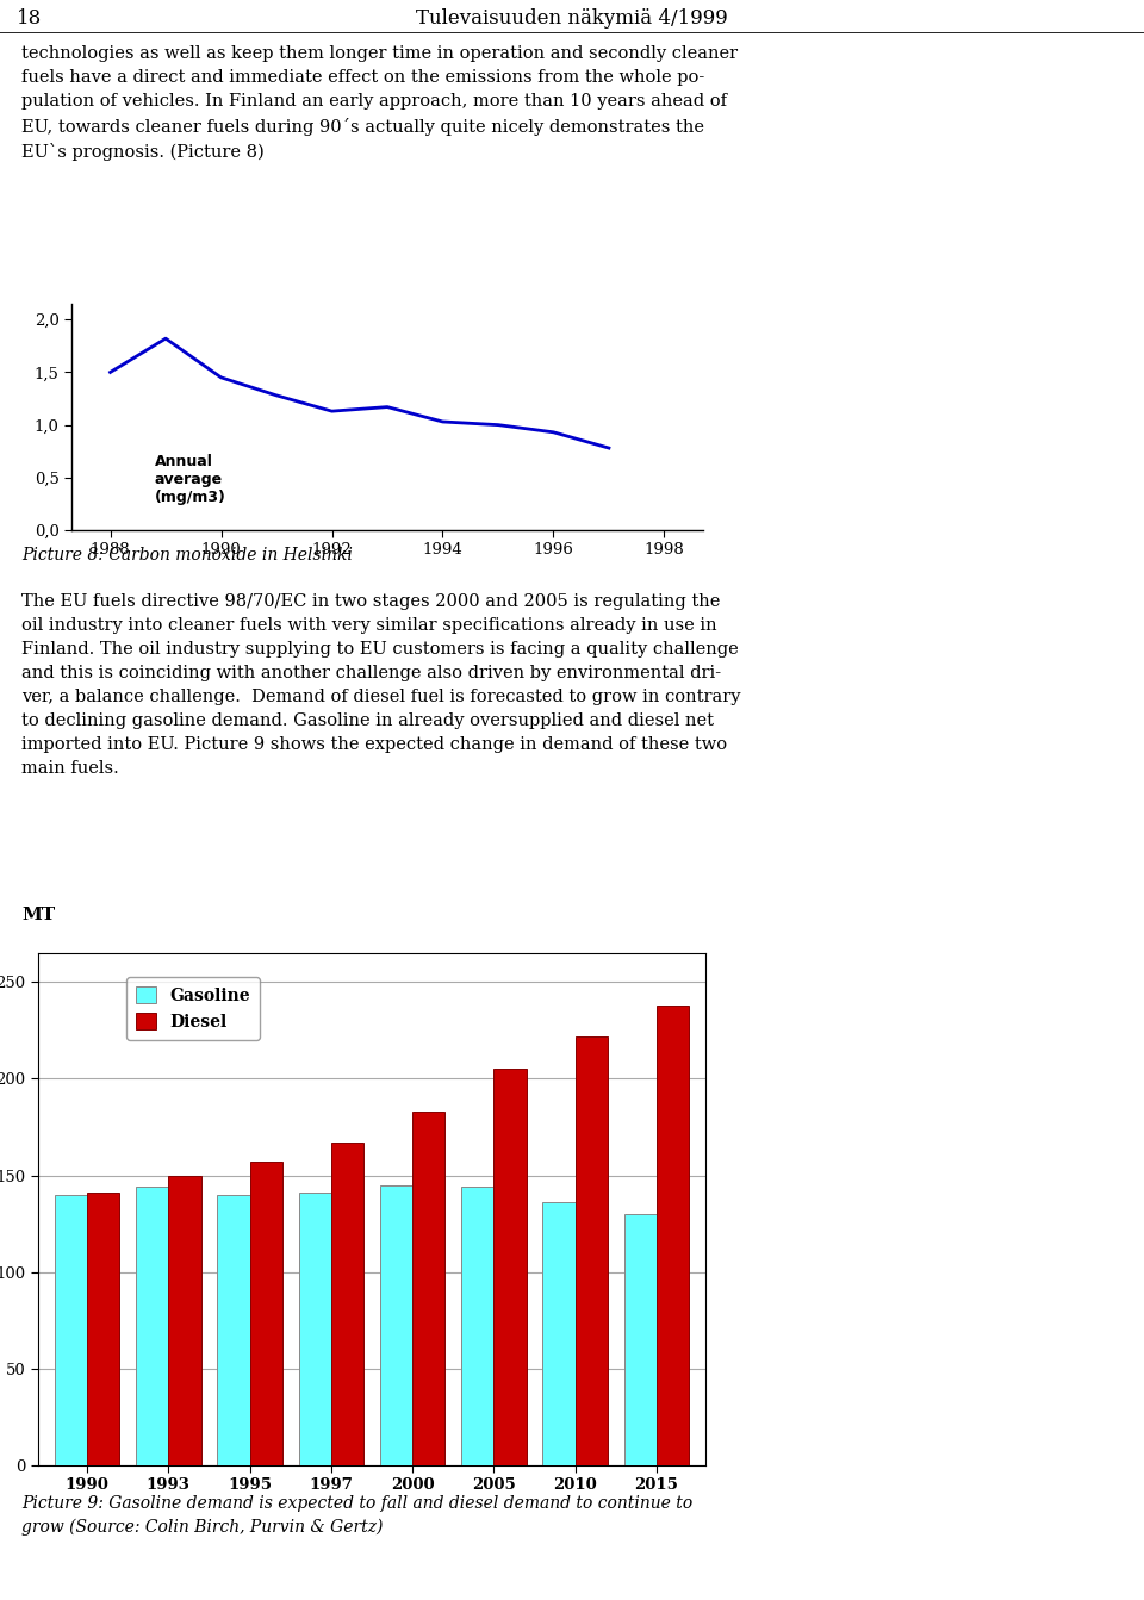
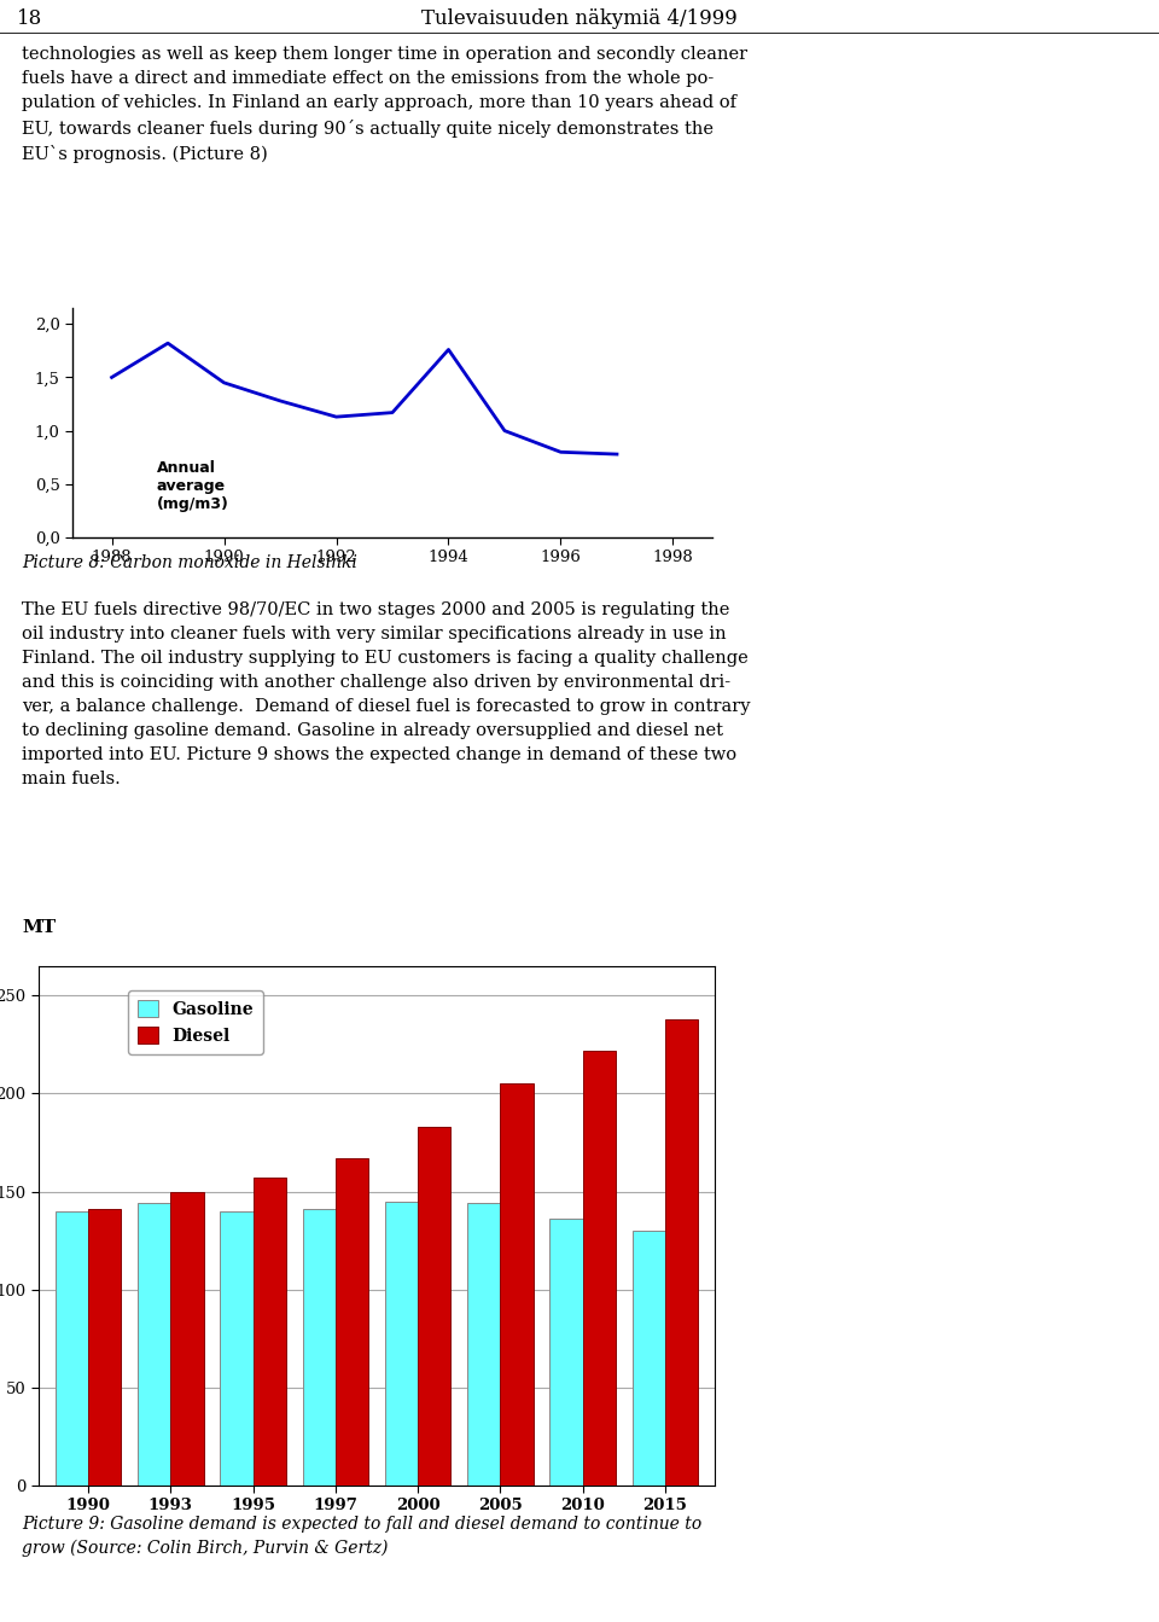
1994: 1,03 -> 1,76
1996: 0,93 -> 0,80
